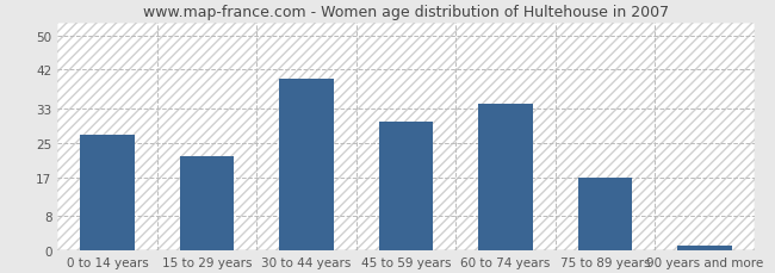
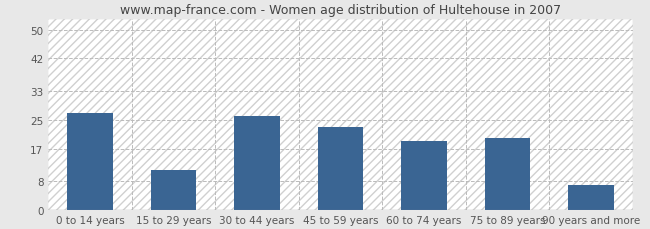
15 to 29 years: 22 -> 11
30 to 44 years: 40 -> 26
45 to 59 years: 30 -> 23
60 to 74 years: 34 -> 19
75 to 89 years: 17 -> 20
90 years and more: 1 -> 7
